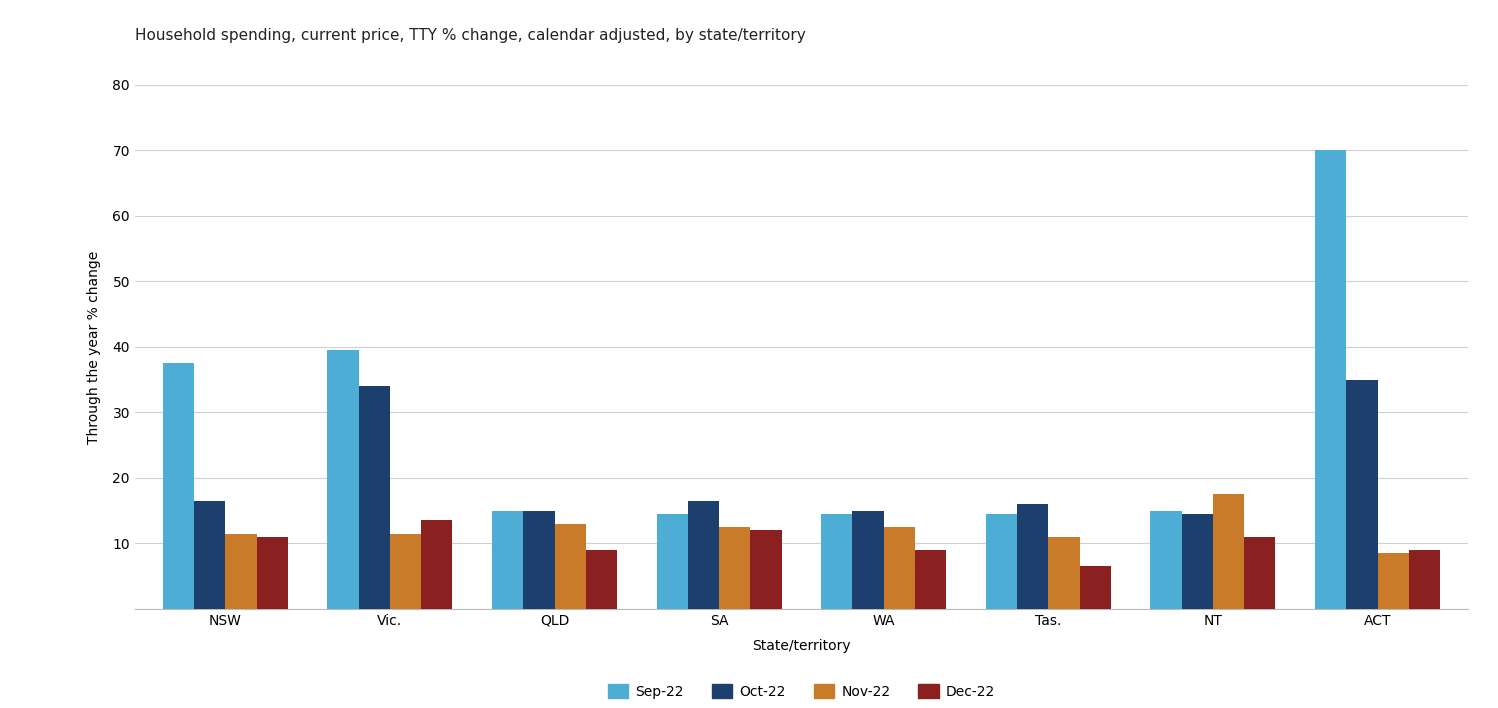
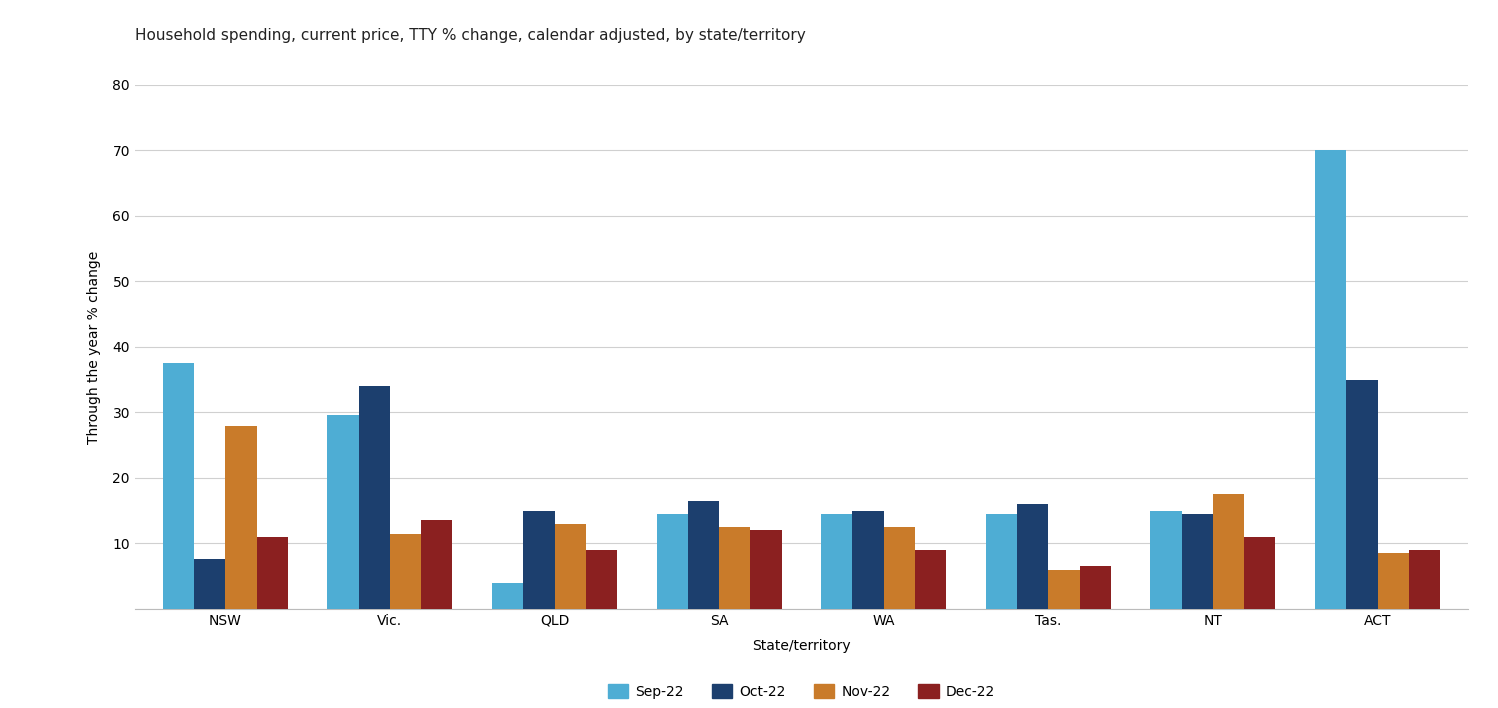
Oct-22/NSW: 16.5 -> 7.6
Nov-22/NSW: 11.5 -> 28.0
Sep-22/Vic.: 39.5 -> 29.6
Sep-22/QLD: 15.0 -> 4.0
Nov-22/Tas.: 11.0 -> 6.0
